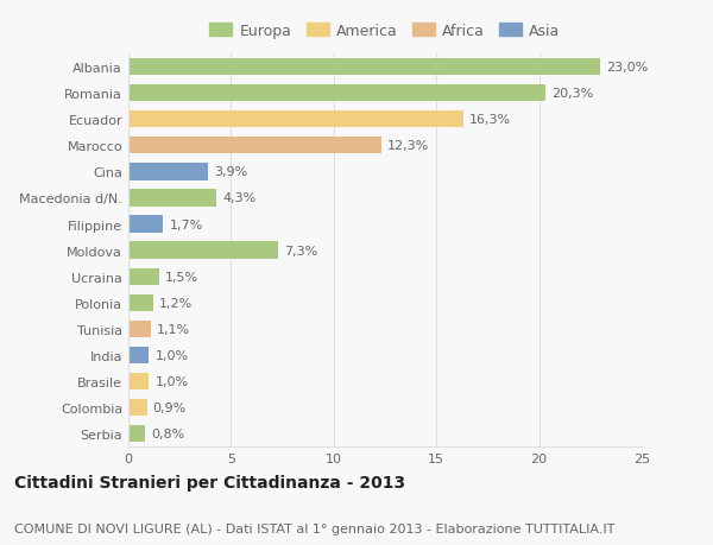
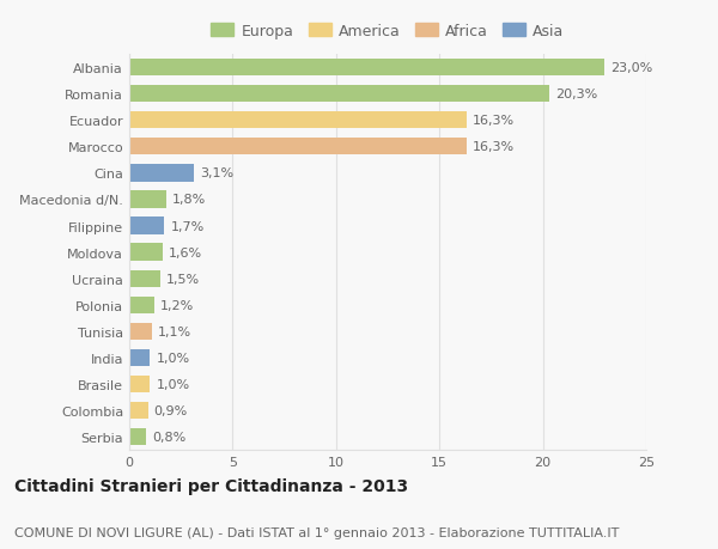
Marocco: 12,3% -> 16,3%
Cina: 3,9% -> 3,1%
Macedonia d/N.: 4,3% -> 1,8%
Moldova: 7,3% -> 1,6%
